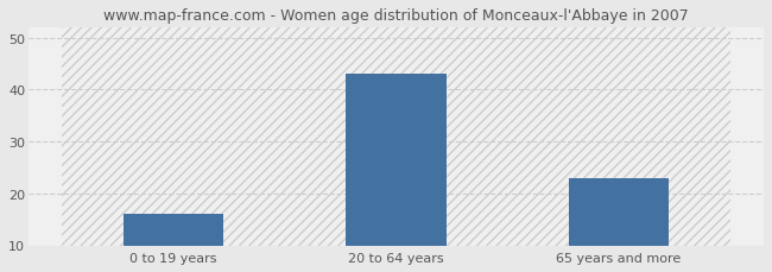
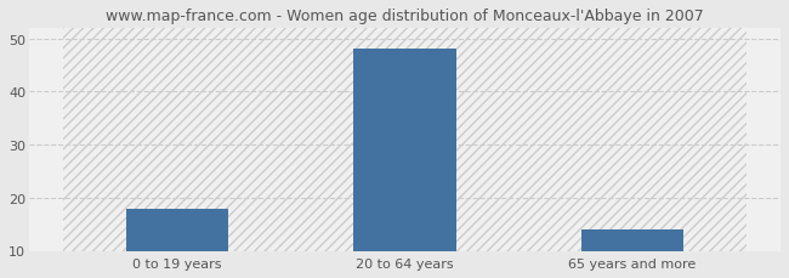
0 to 19 years: 16 -> 18
20 to 64 years: 43 -> 48
65 years and more: 23 -> 14
